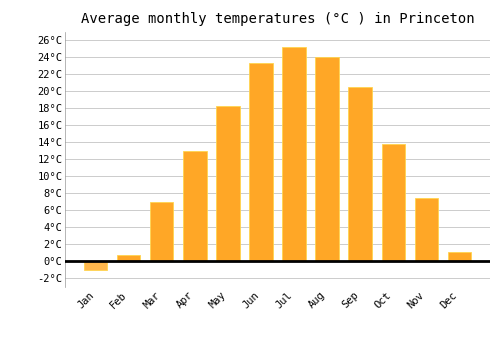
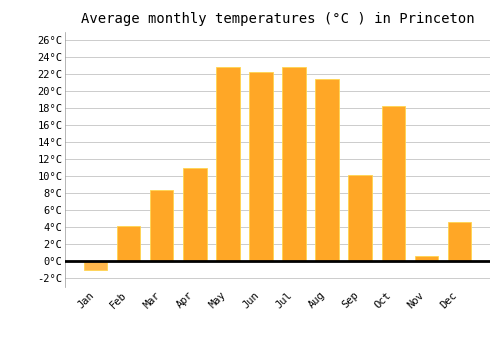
Feb: 0.8°C -> 4.2°C
Mar: 7.0°C -> 8.4°C
Apr: 13.0°C -> 11.0°C
May: 18.3°C -> 22.8°C
Jun: 23.3°C -> 22.2°C
Jul: 25.2°C -> 22.8°C
Aug: 24.0°C -> 21.4°C
Sep: 20.5°C -> 10.2°C
Oct: 13.8°C -> 18.2°C
Nov: 7.5°C -> 0.6°C
Dec: 1.1°C -> 4.6°C
